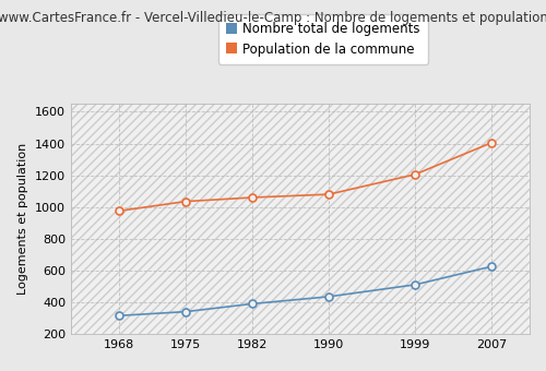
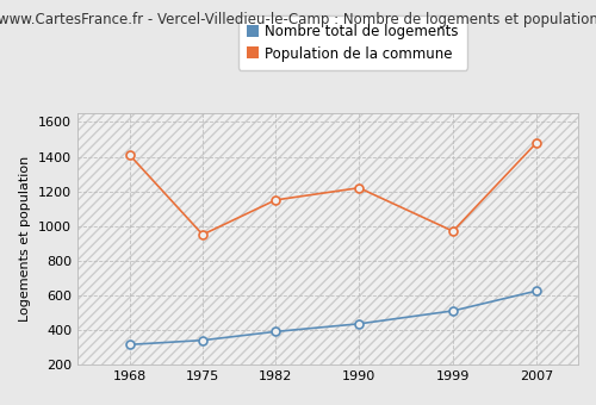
Population de la commune/1968: 980 -> 1410
Population de la commune/1975: 1040 -> 950
Population de la commune/1982: 1060 -> 1150
Population de la commune/1990: 1080 -> 1220
Population de la commune/1999: 1200 -> 970
Population de la commune/2007: 1400 -> 1480
